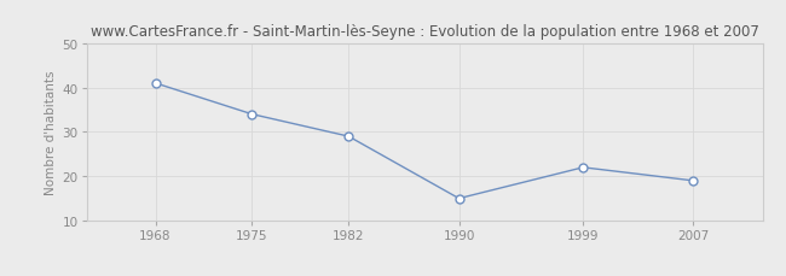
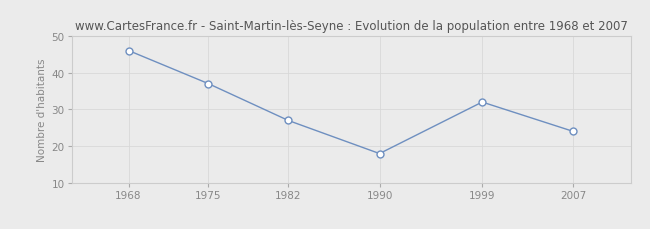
1968: 41 -> 46
1975: 34 -> 37
1982: 29 -> 27
1990: 15 -> 18
1999: 22 -> 32
2007: 19 -> 24
